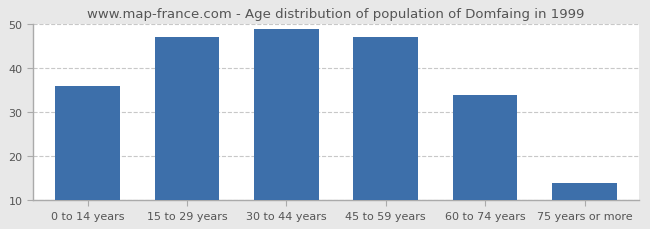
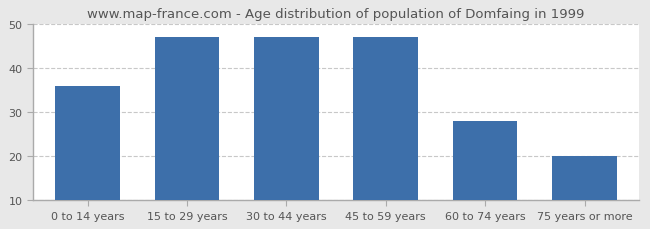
30 to 44 years: 49 -> 47
60 to 74 years: 34 -> 28
75 years or more: 14 -> 20
